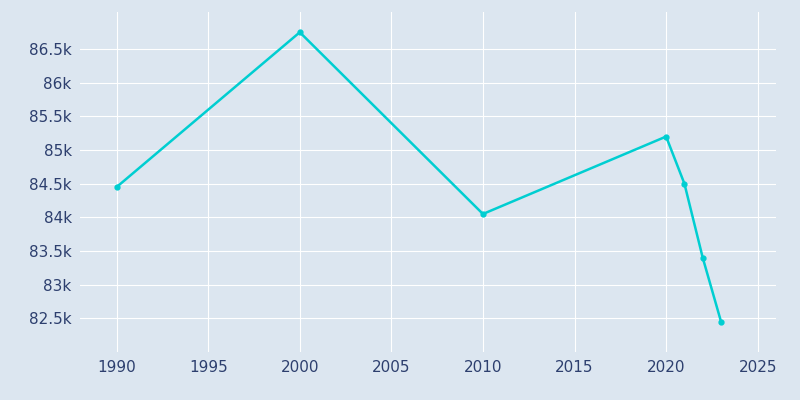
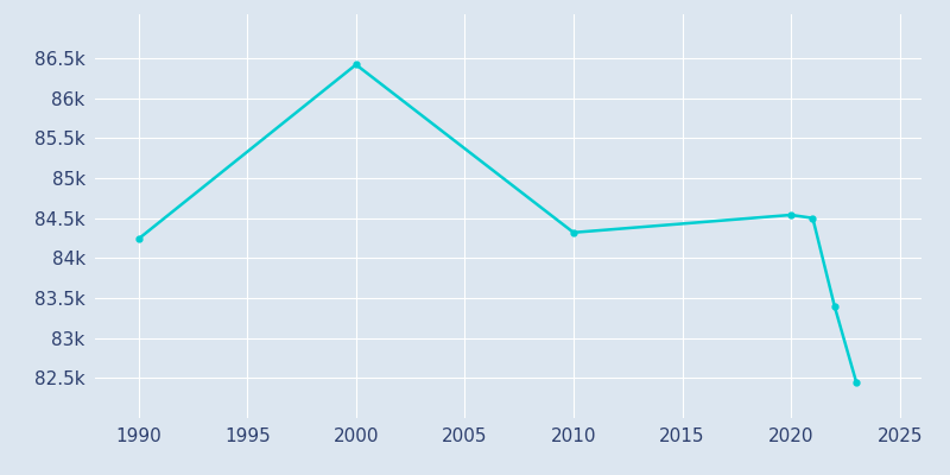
1990: 84.45k -> 84.24k
2000: 86.75k -> 86.42k
2010: 84.05k -> 84.32k
2020: 85.20k -> 84.54k
